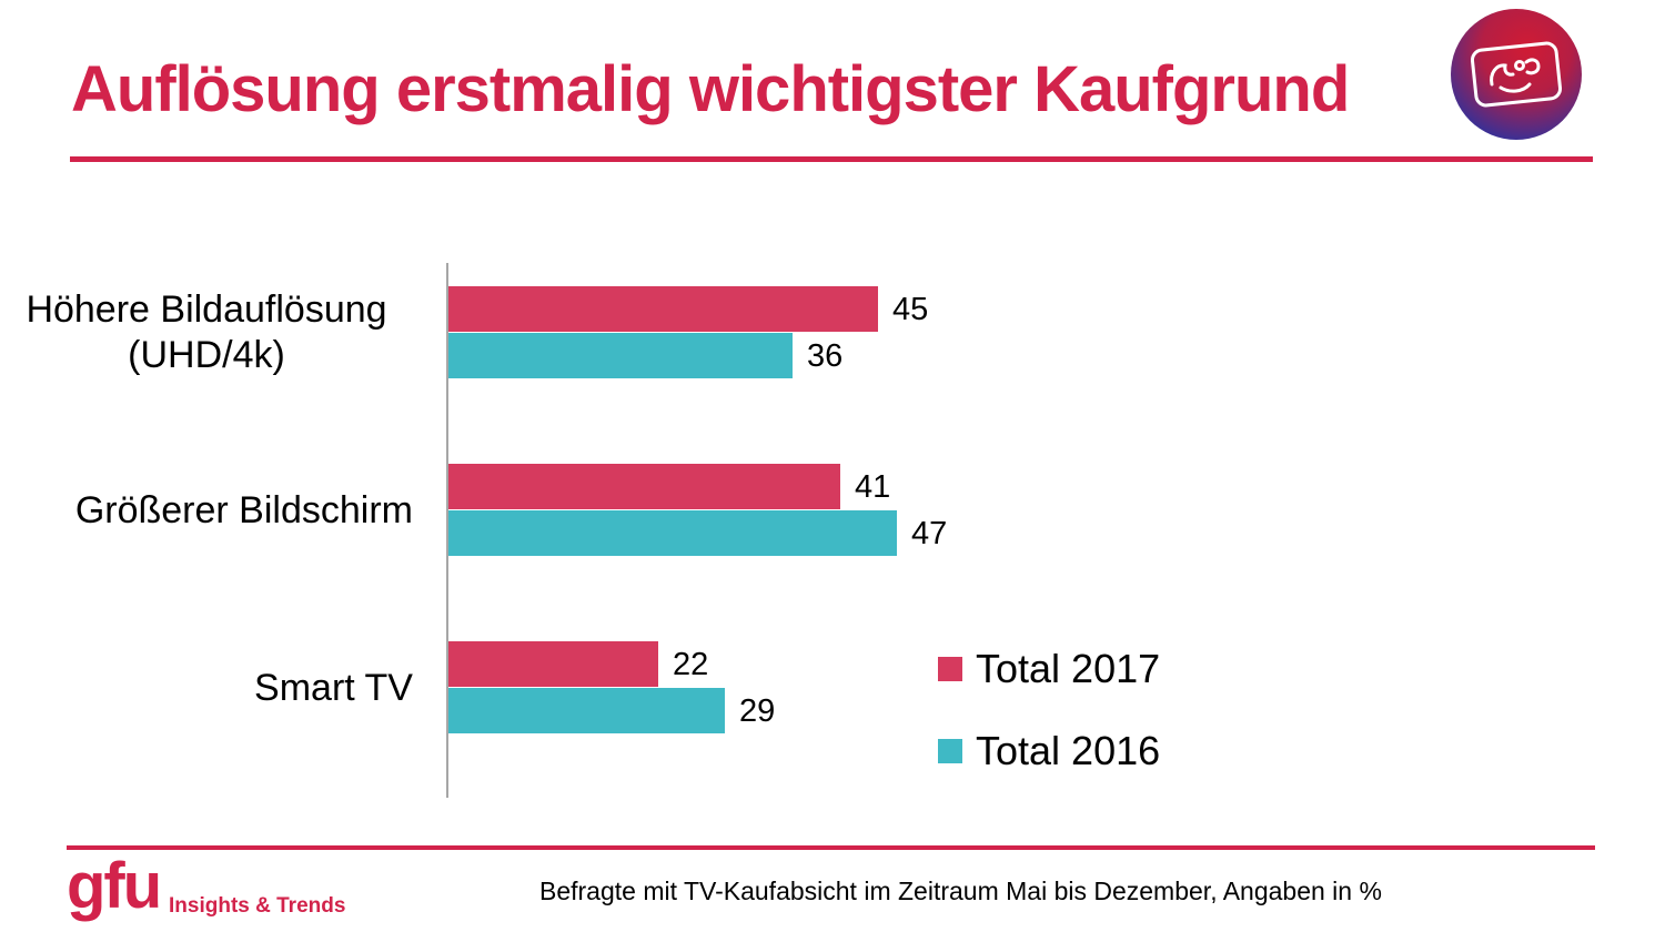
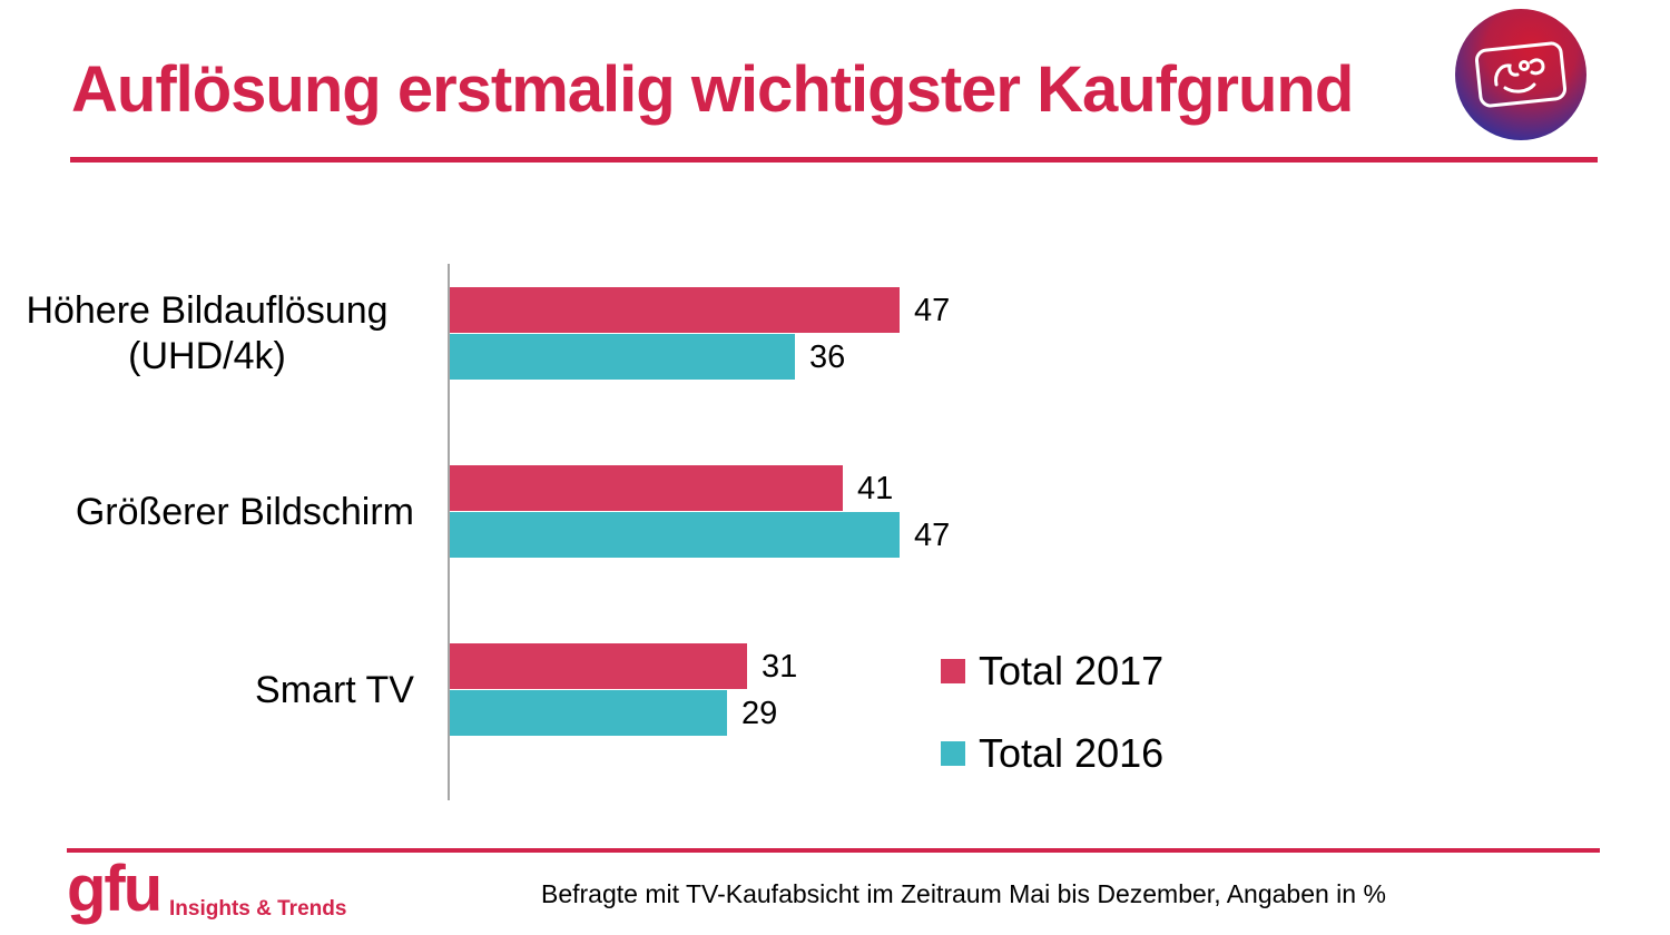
Total 2017/Höhere Bildauflösung (UHD/4k): 45 -> 47
Total 2017/Smart TV: 22 -> 31
